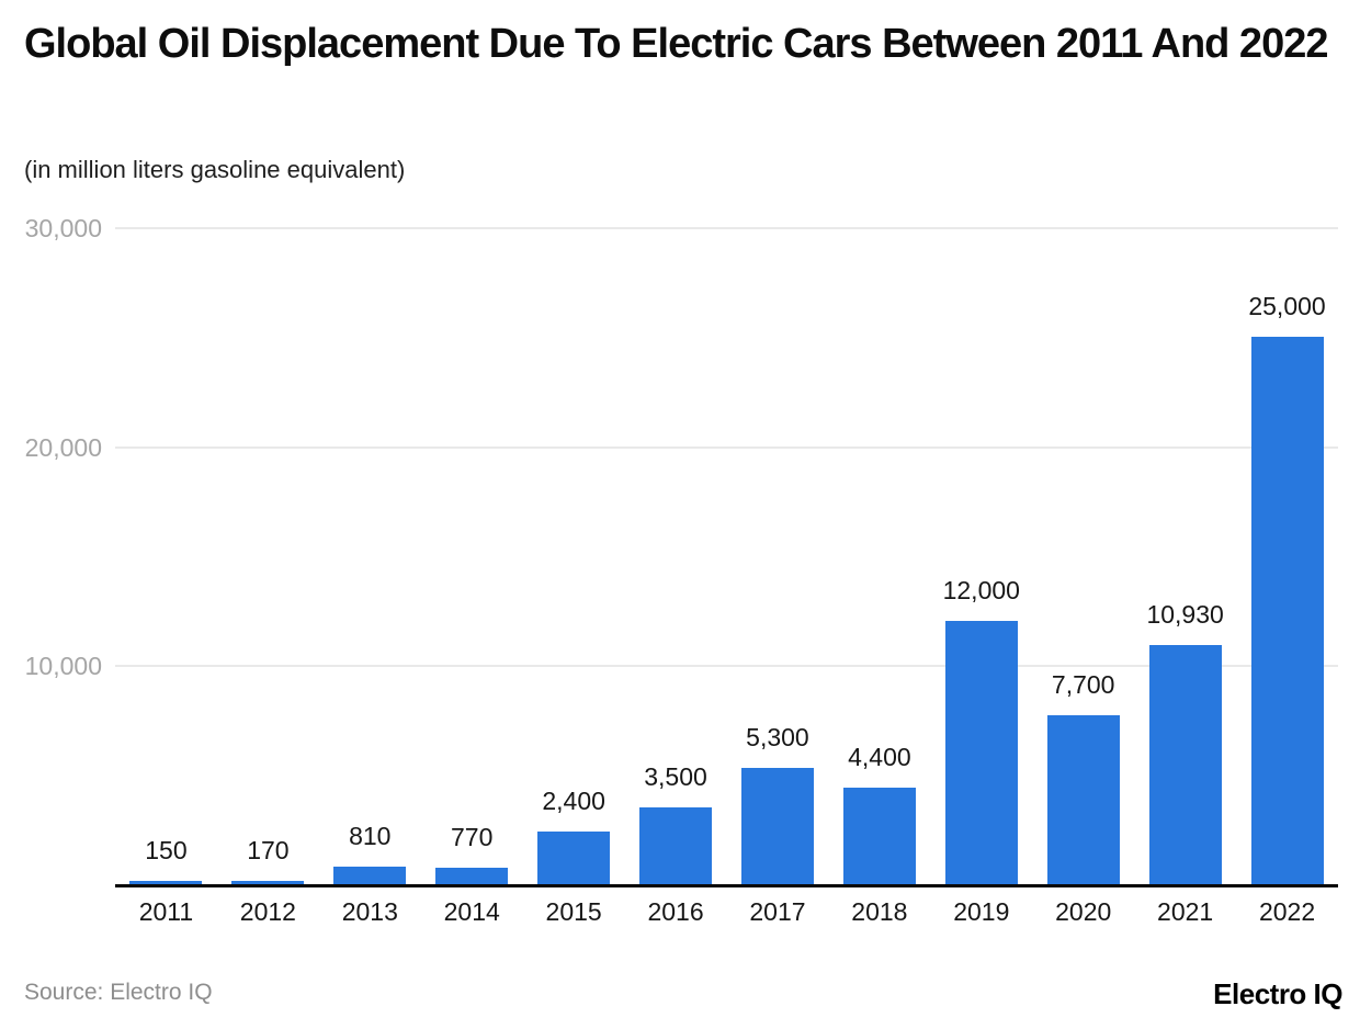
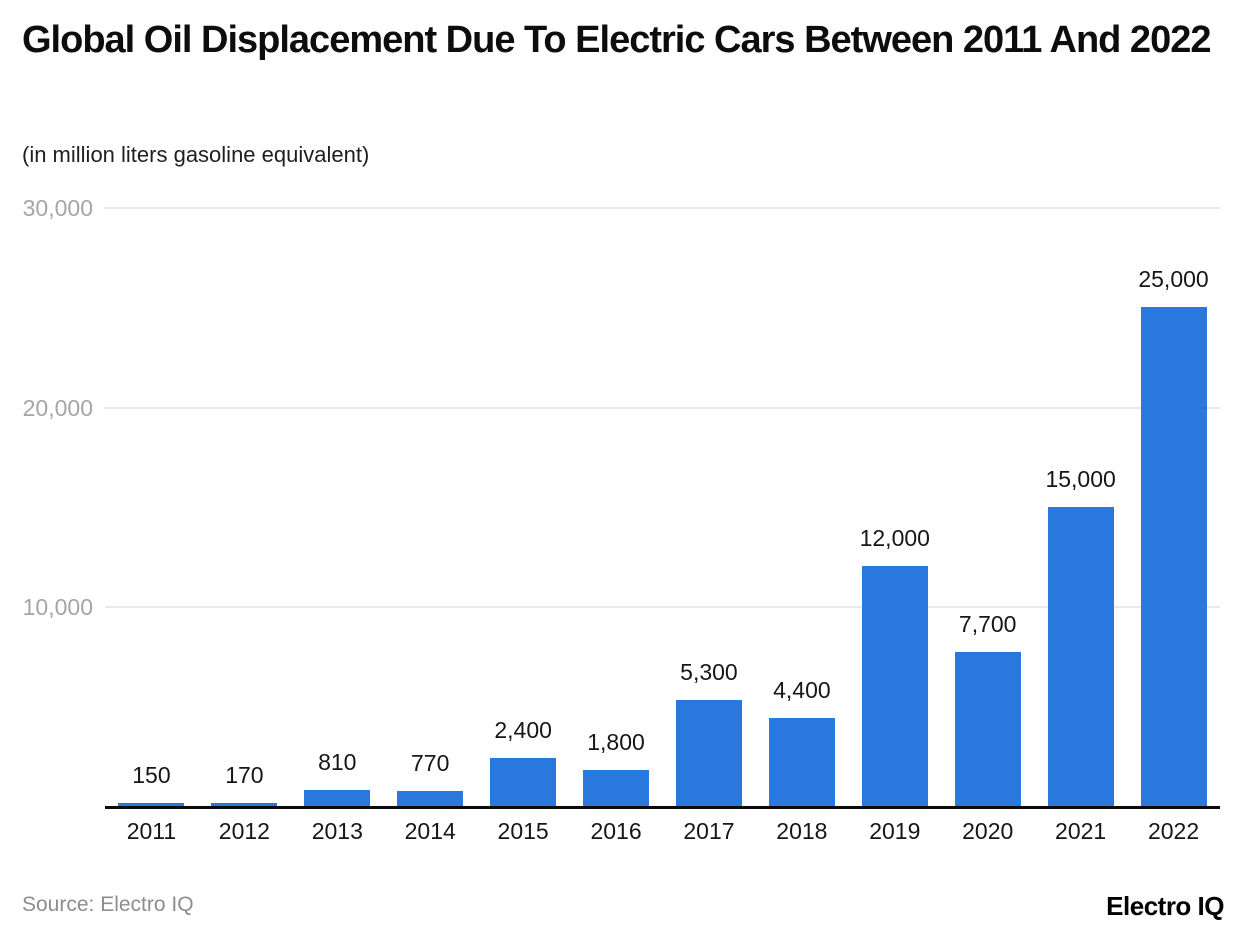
2016: 3,500 -> 1,800
2021: 10,930 -> 15,000
